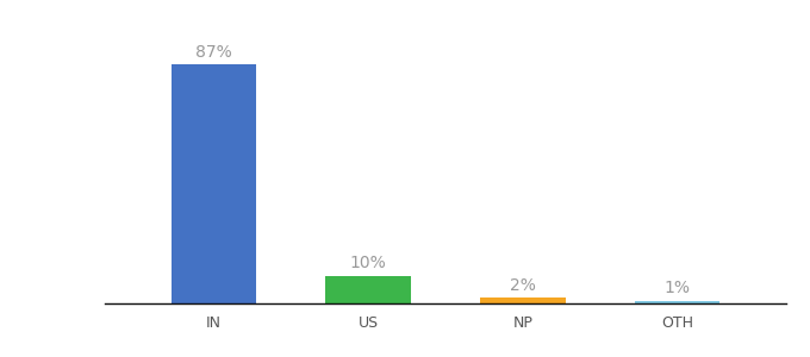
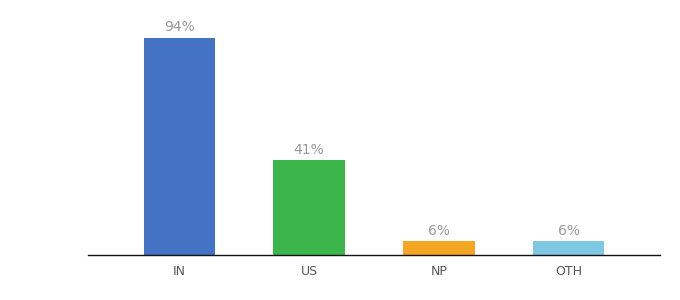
IN: 87% -> 94%
US: 10% -> 41%
NP: 2% -> 6%
OTH: 1% -> 6%
